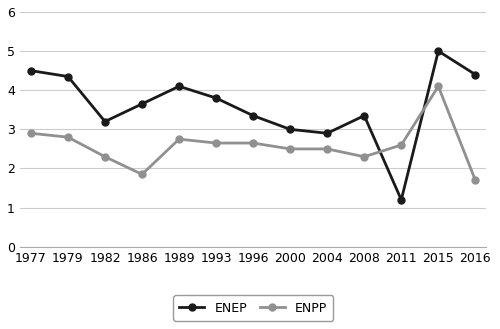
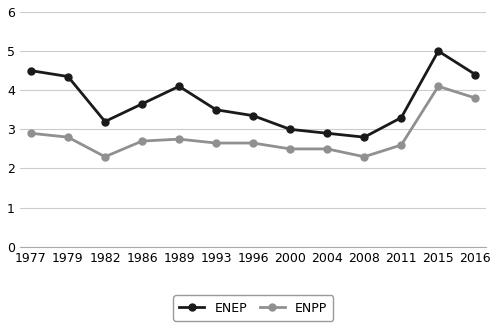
ENPP/1986: 1.85 -> 2.70
ENEP/1993: 3.80 -> 3.50
ENEP/2008: 3.35 -> 2.80
ENEP/2011: 1.20 -> 3.30
ENPP/2016: 1.70 -> 3.80
